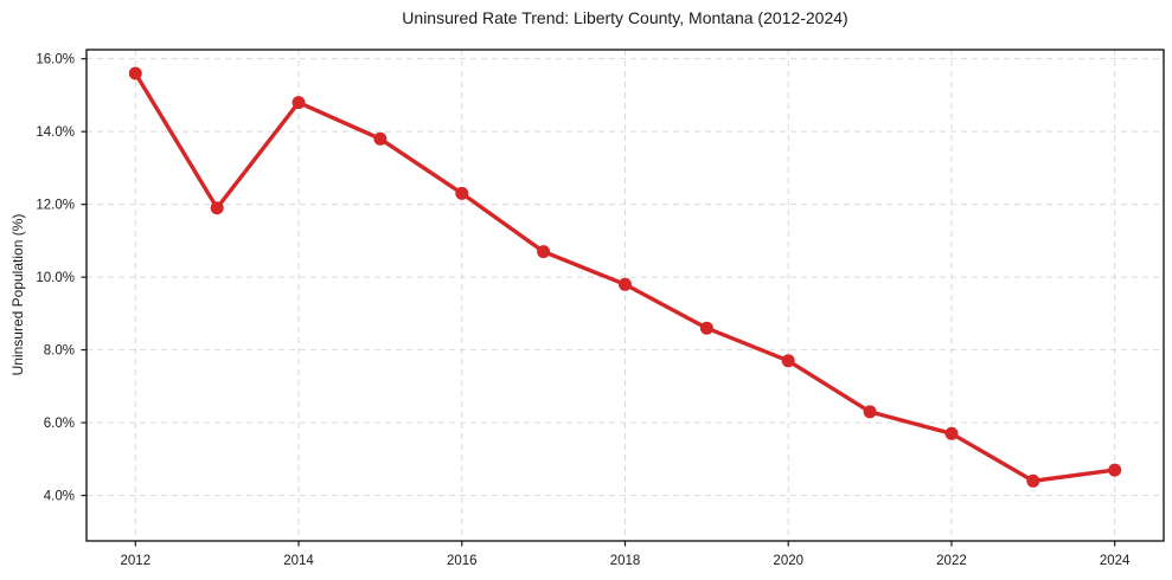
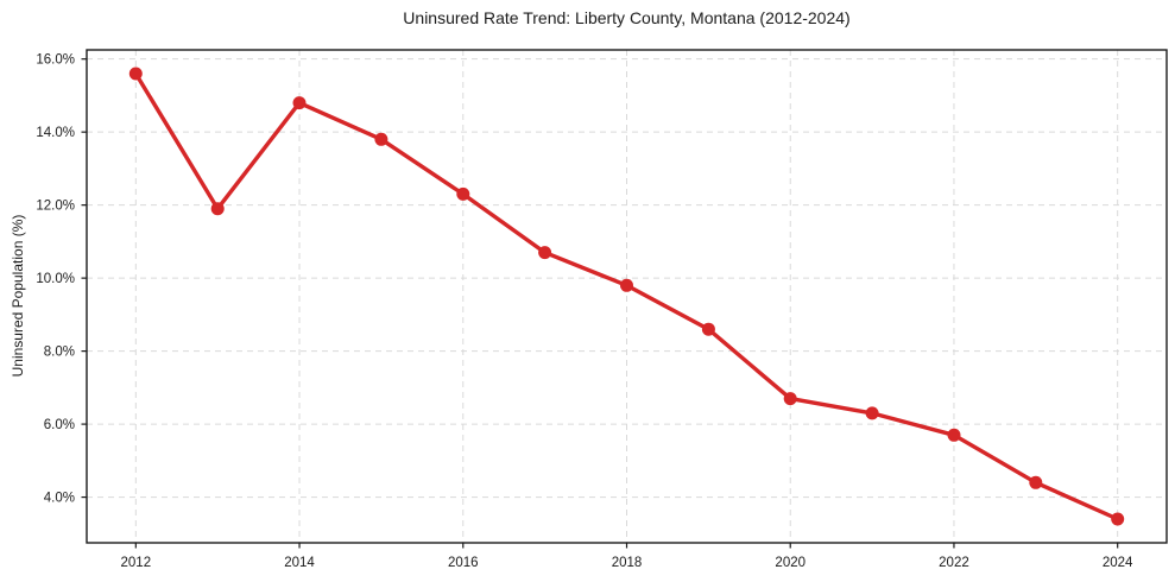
2020: 7.7% -> 6.7%
2024: 4.7% -> 3.4%
